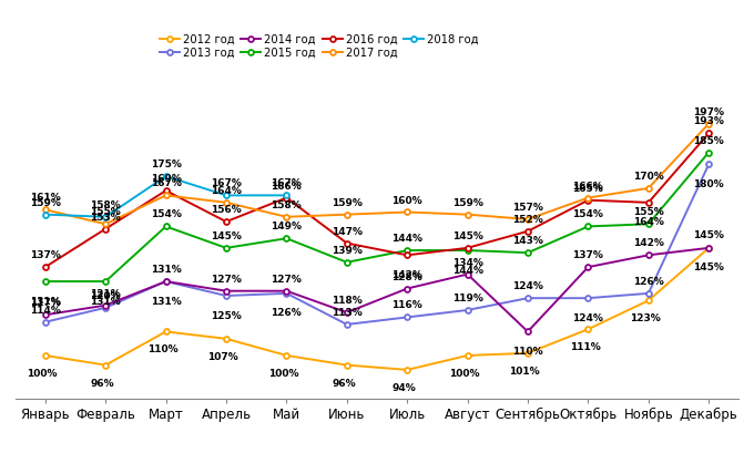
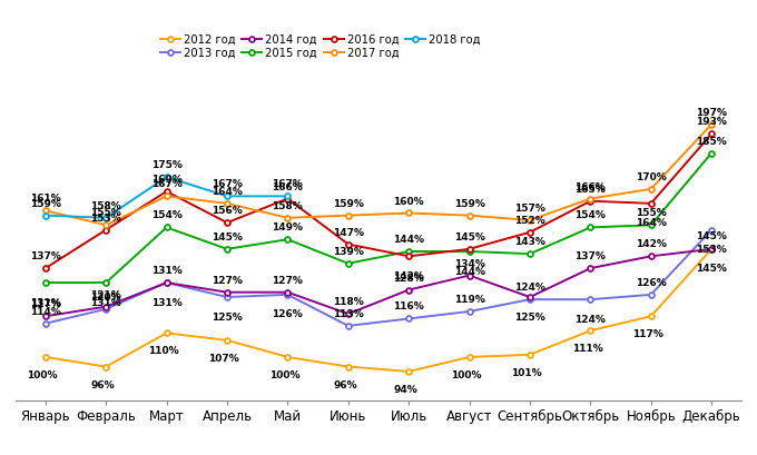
2014 год/Сентябрь: 110% -> 125%
2012 год/Ноябрь: 123% -> 117%
2013 год/Декабрь: 180% -> 153%
